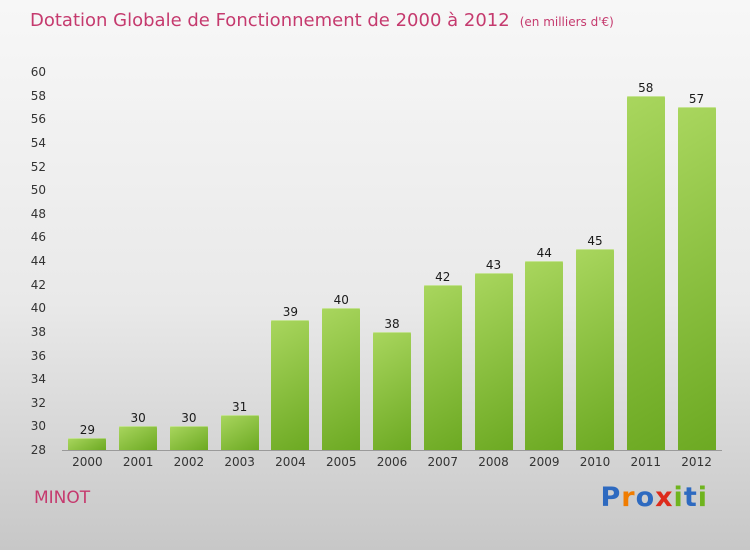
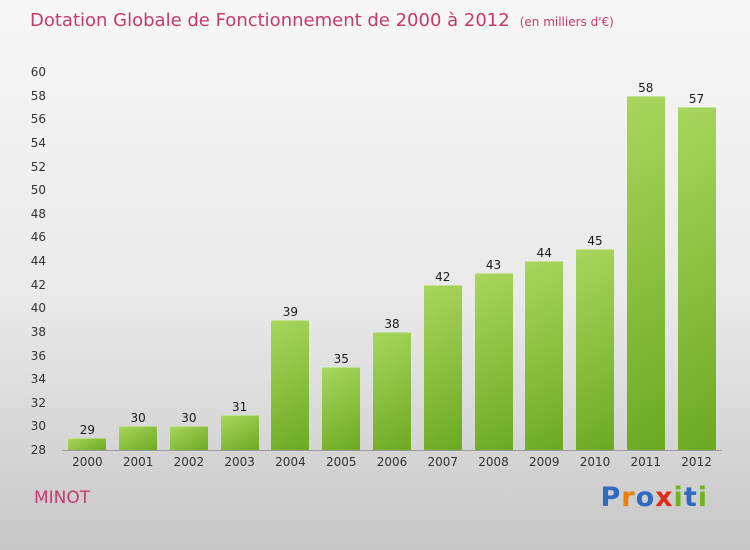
2005: 40 -> 35
